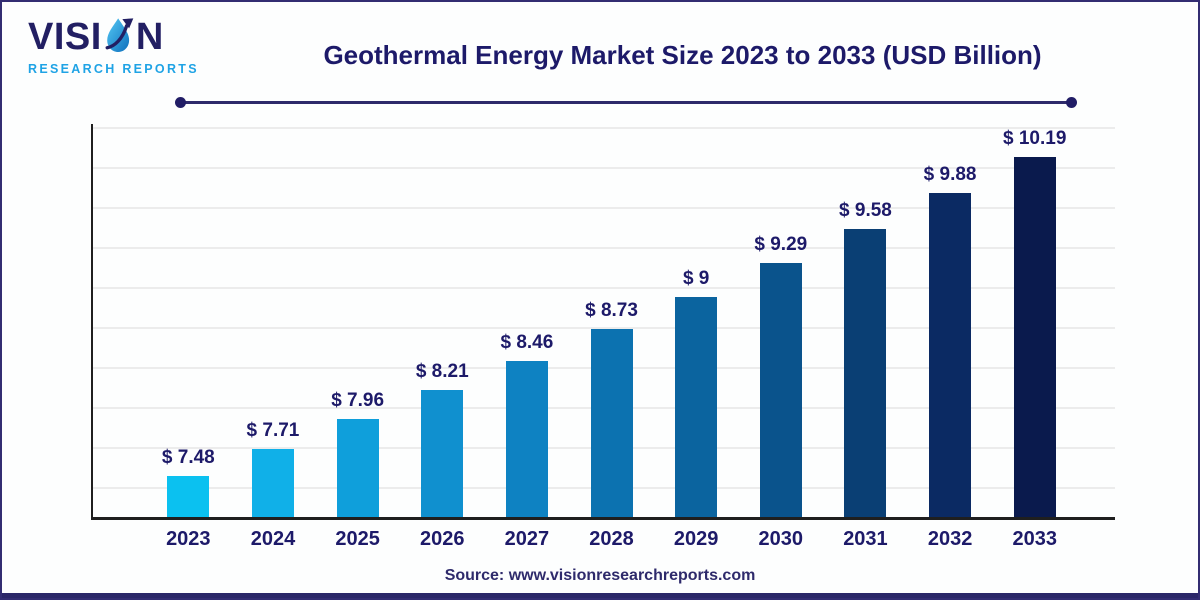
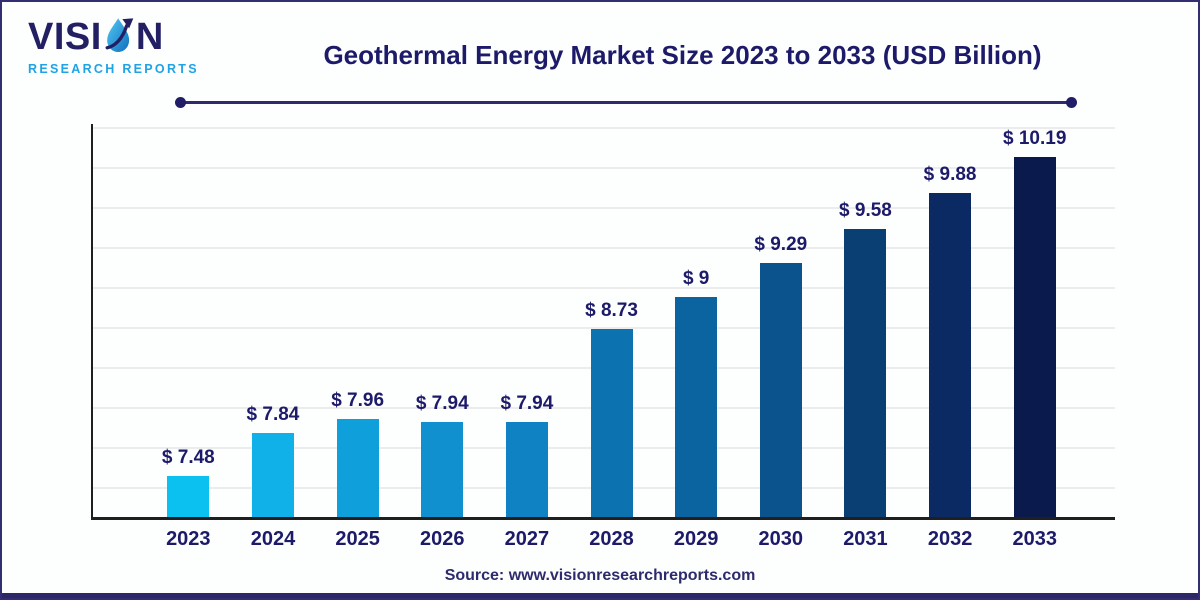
2024: 7.71 -> 7.84
2026: 8.21 -> 7.94
2027: 8.46 -> 7.94
